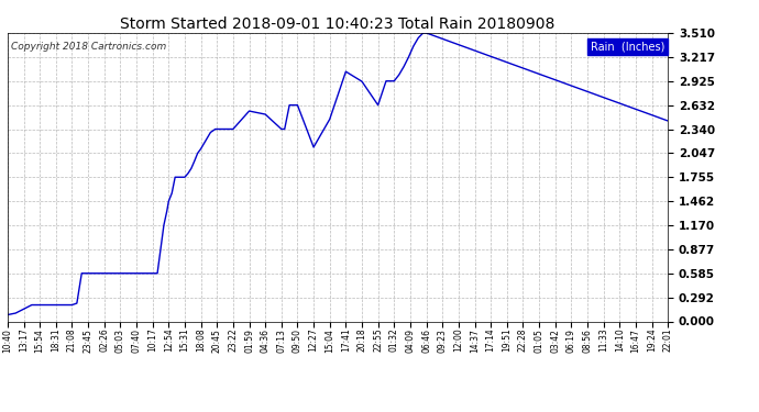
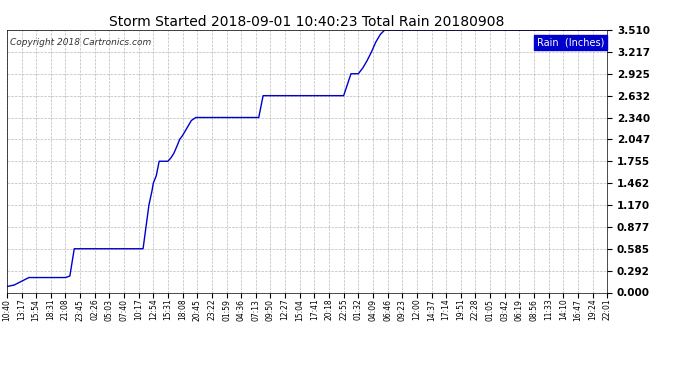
01:59: 2.56 -> 2.34
04:36: 2.52 -> 2.34
12:27: 2.12 -> 2.63
15:04: 2.46 -> 2.63
17:41: 3.04 -> 2.63
20:18: 2.92 -> 2.63
22:01: 2.44 -> 3.51
